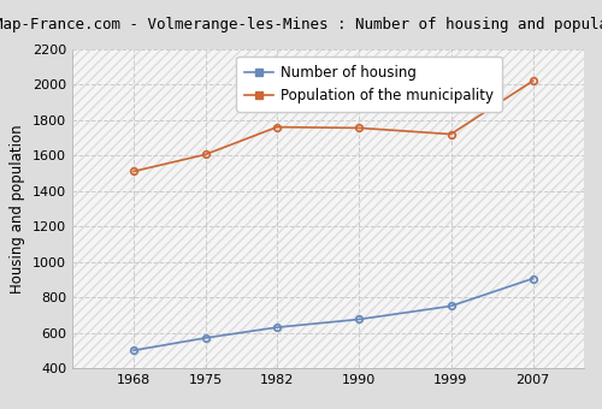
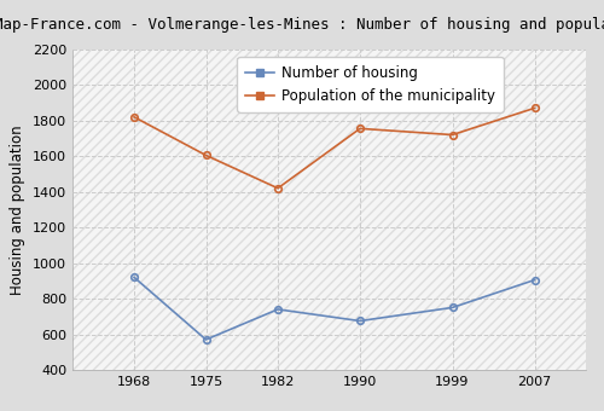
Number of housing/1968: 500 -> 920
Population of the municipality/1968: 1510 -> 1820
Number of housing/1982: 630 -> 740
Population of the municipality/1982: 1760 -> 1420
Population of the municipality/2007: 2020 -> 1870
